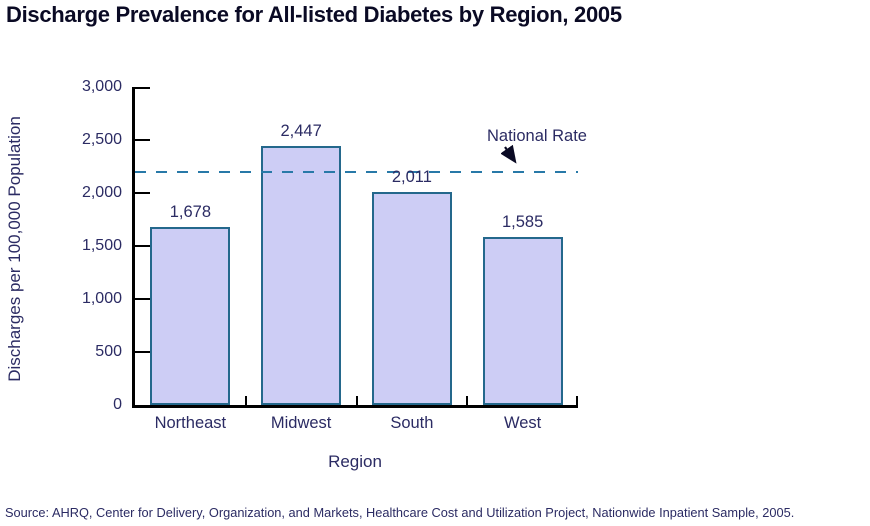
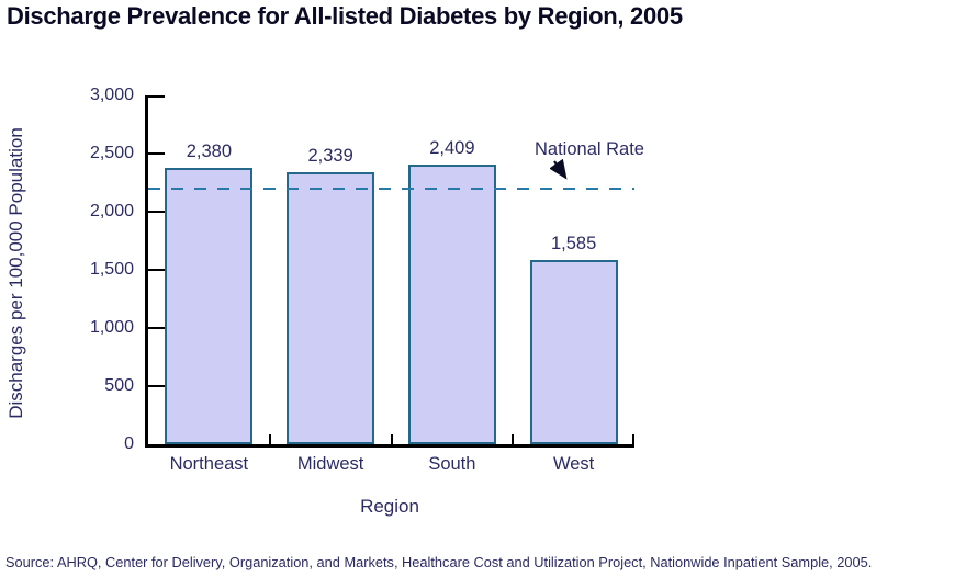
Northeast: 1,678 -> 2,380
Midwest: 2,447 -> 2,339
South: 2,011 -> 2,409
